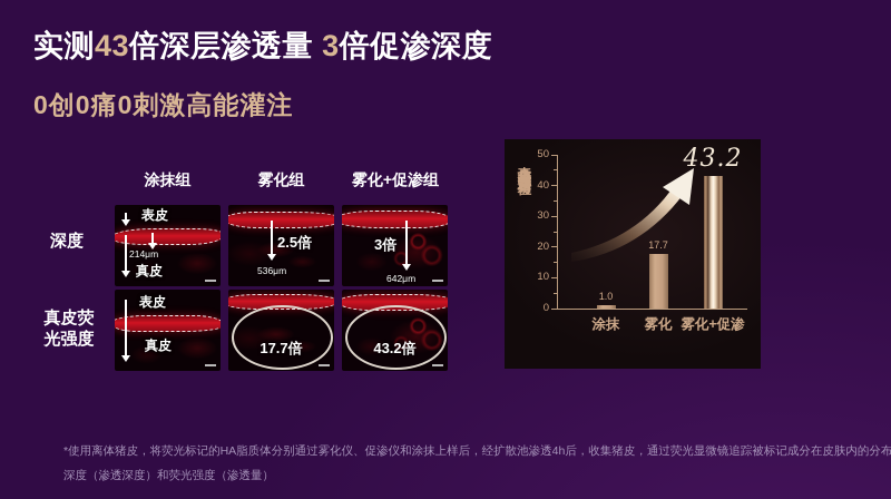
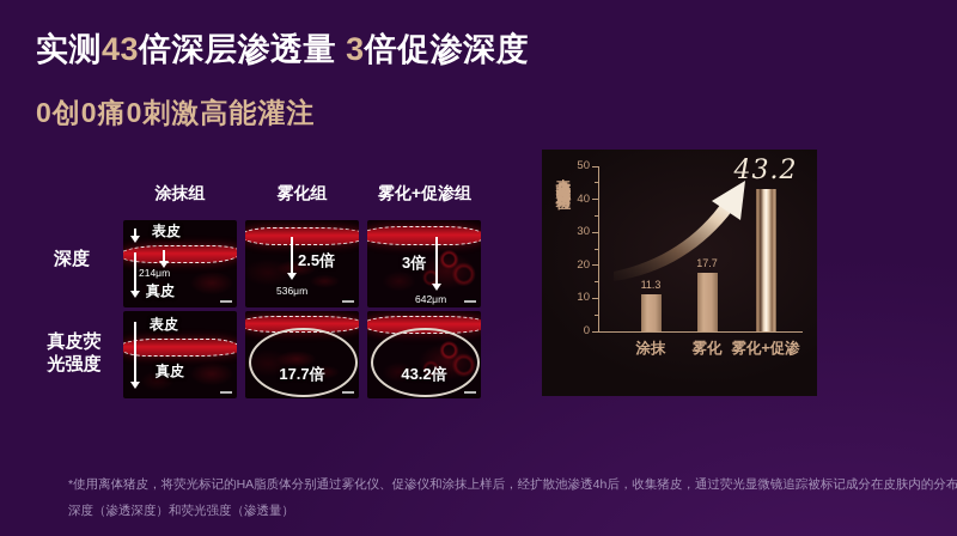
涂抹: 1.0 -> 11.3
